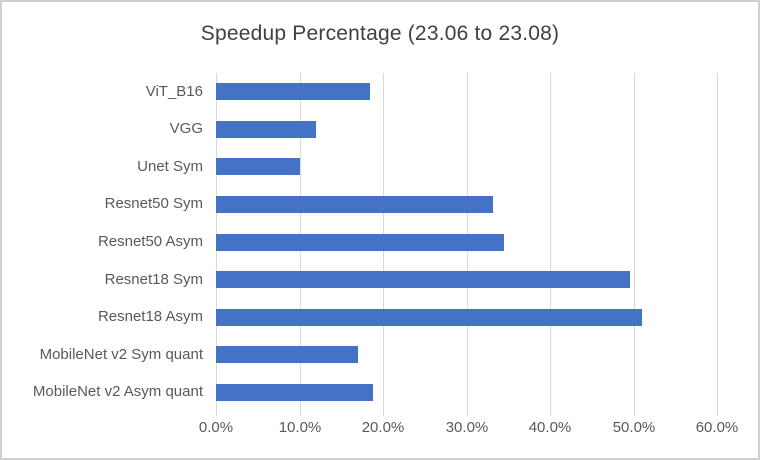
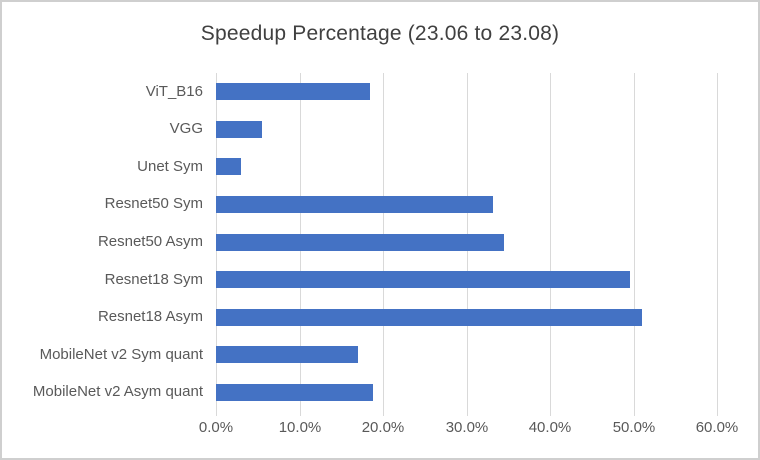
VGG: 12% -> 6%
Unet Sym: 10% -> 3%
